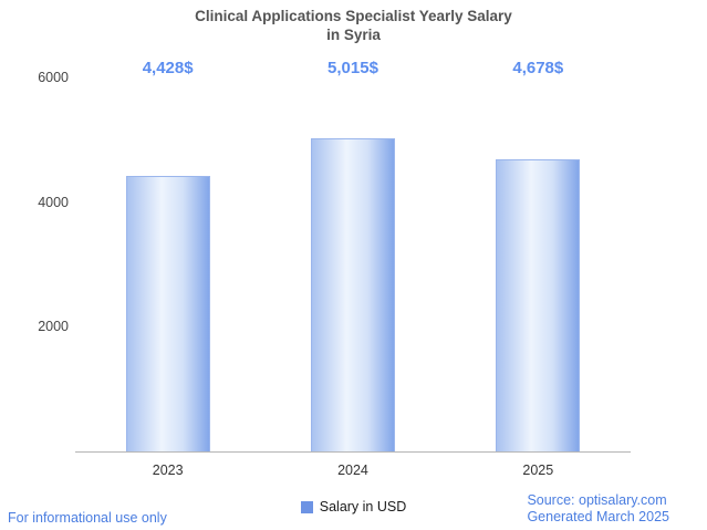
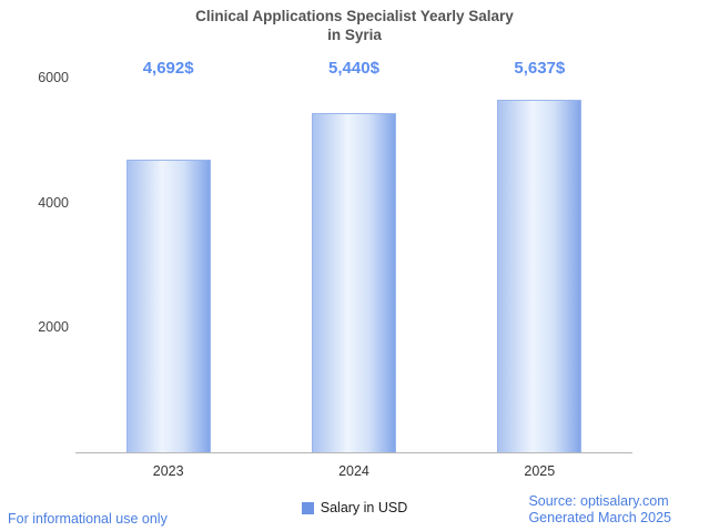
2023: 4,428 -> 4,692
2024: 5,015 -> 5,440
2025: 4,678 -> 5,637
